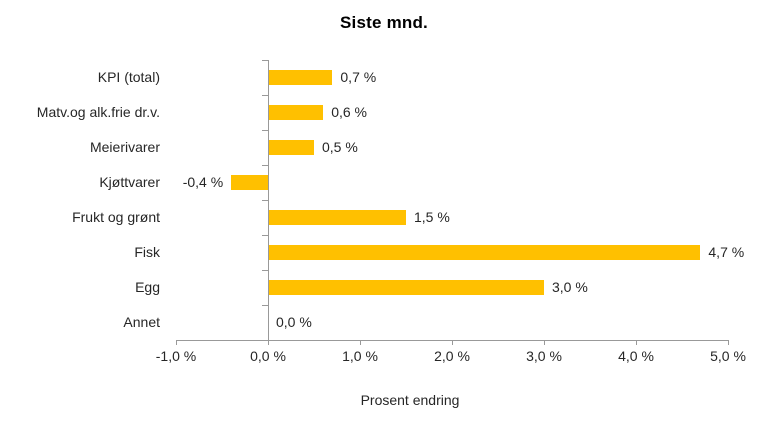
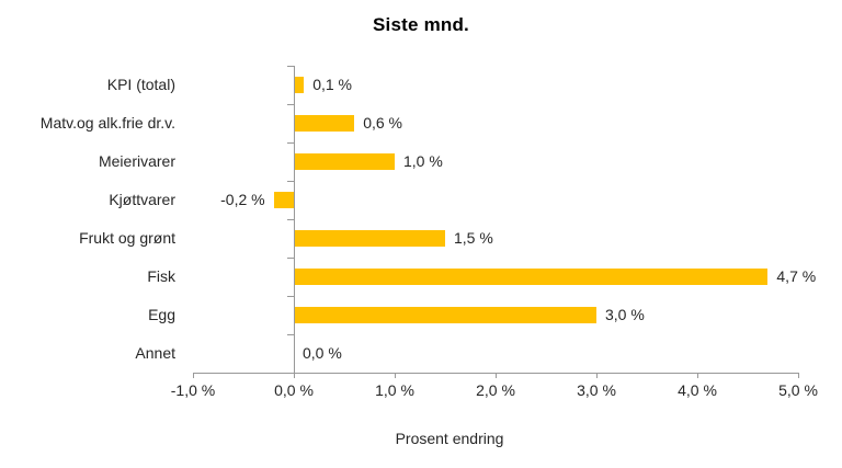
KPI (total): 0,7 -> 0,1
Meierivarer: 0,5 -> 1,0
Kjøttvarer: -0,4 -> -0,2
